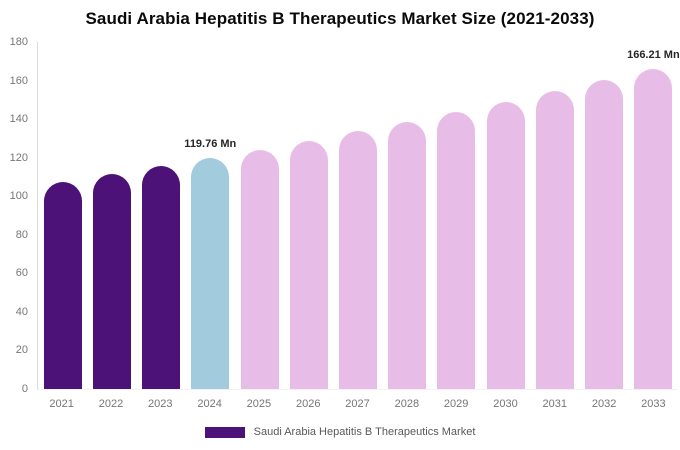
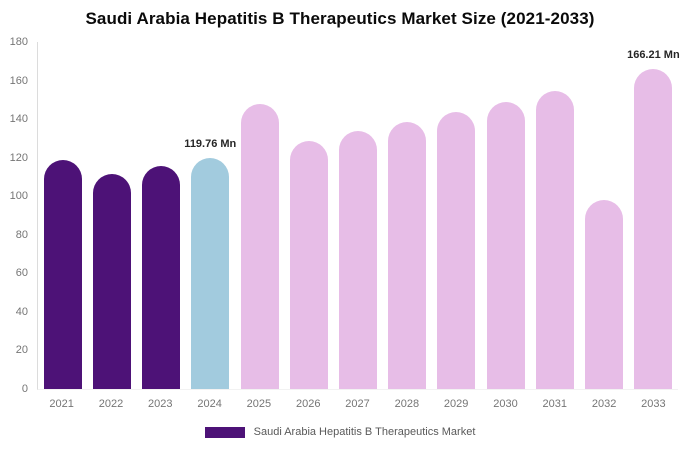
2021: 107 -> 119
2025: 124 -> 148
2032: 160 -> 98
